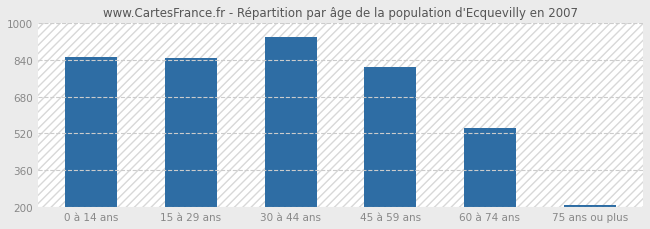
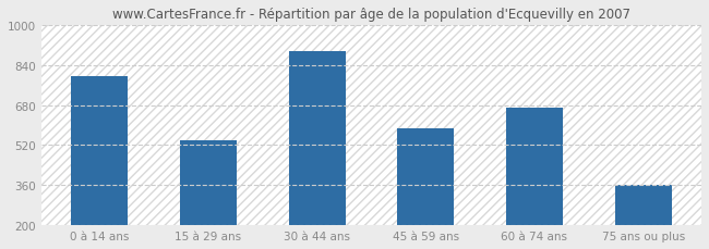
0 à 14 ans: 851 -> 795
15 à 29 ans: 847 -> 540
30 à 44 ans: 940 -> 895
45 à 59 ans: 807 -> 585
60 à 74 ans: 543 -> 670
75 ans ou plus: 208 -> 360
